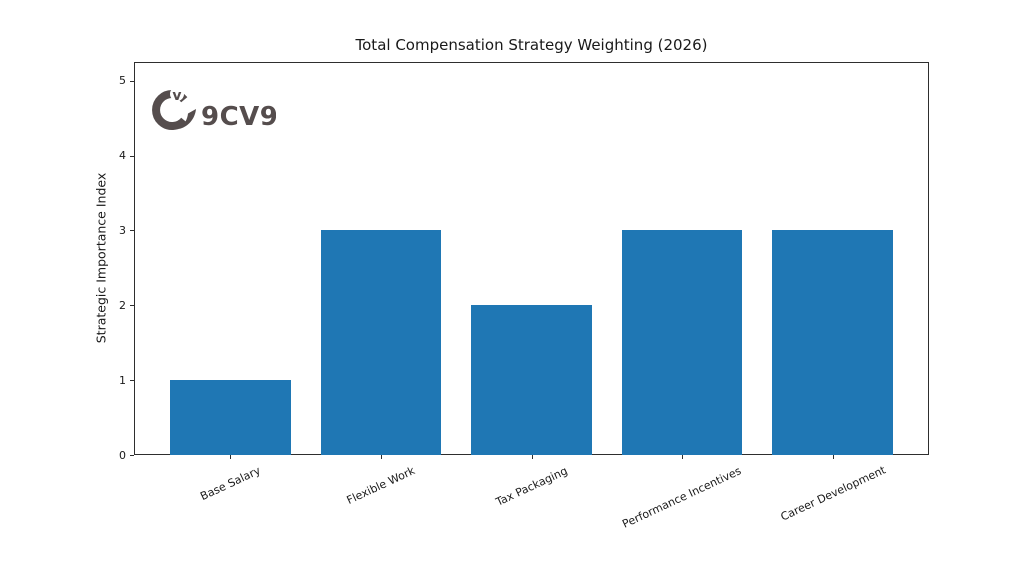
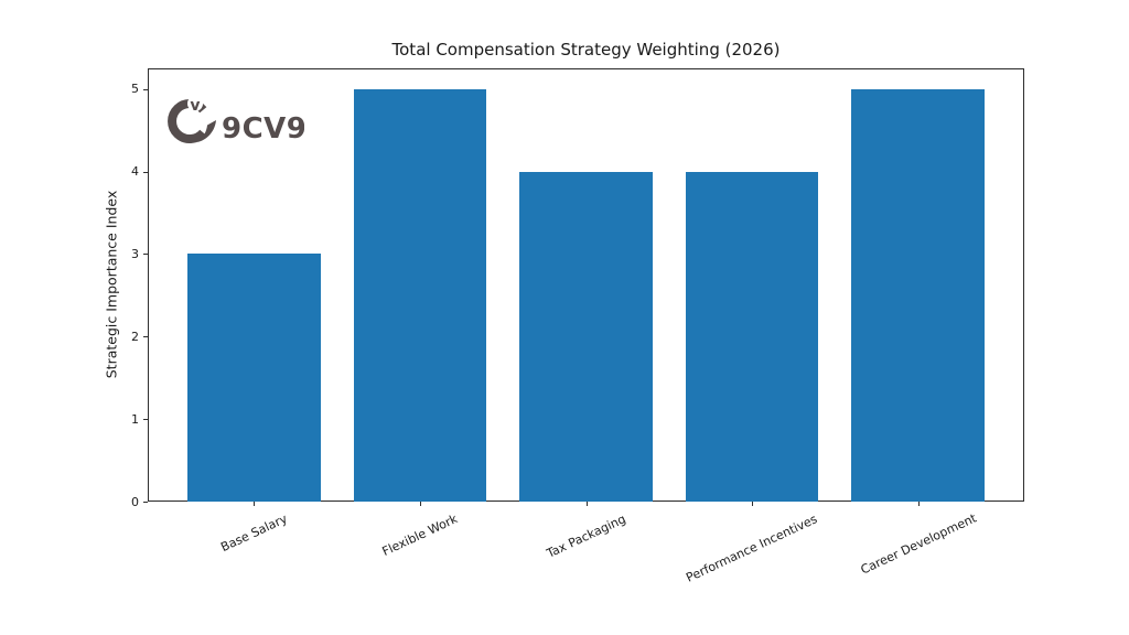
Base Salary: 1 -> 3
Flexible Work: 3 -> 5
Tax Packaging: 2 -> 4
Performance Incentives: 3 -> 4
Career Development: 3 -> 5
